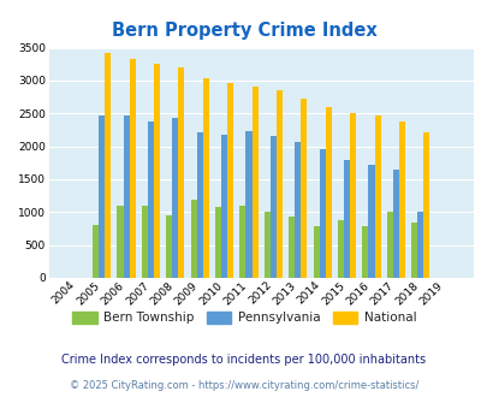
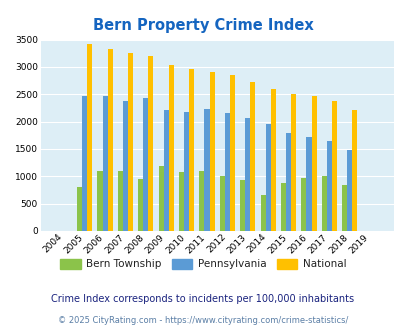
Bern Township/2014: 780 -> 660
Bern Township/2016: 780 -> 970
Pennsylvania/2018: 1000 -> 1490
